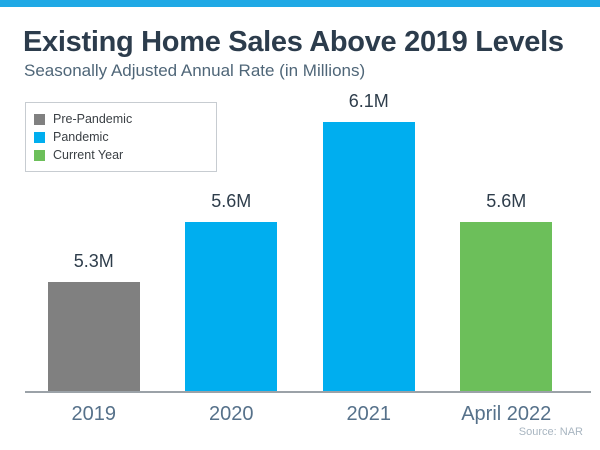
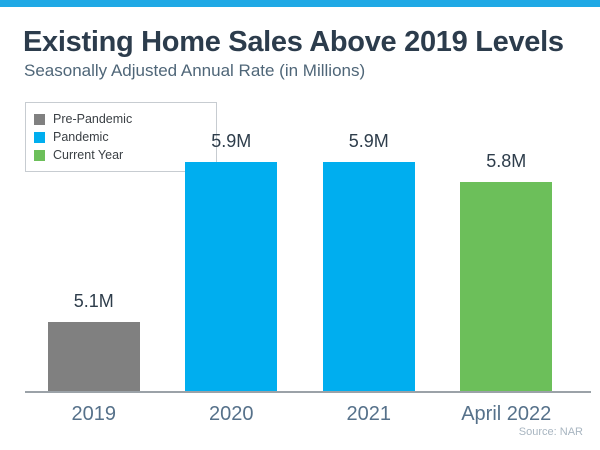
2019: 5.3M -> 5.1M
2020: 5.6M -> 5.9M
2021: 6.1M -> 5.9M
April 2022: 5.6M -> 5.8M
